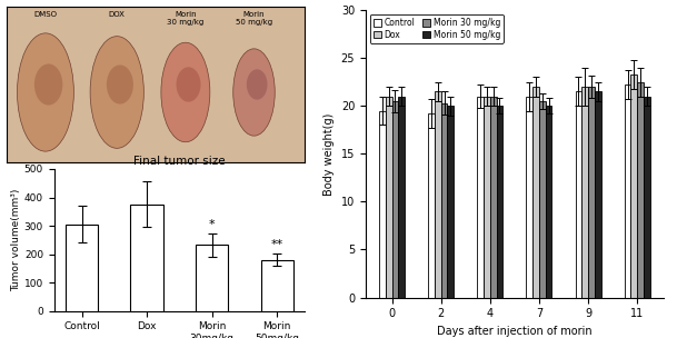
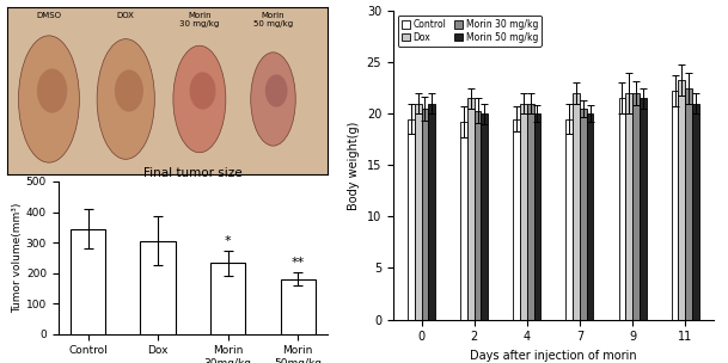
Control/4: 21.0 -> 19.5
Control/7: 21.0 -> 19.5
Final tumor size/Control: 305 -> 345
Final tumor size/Dox: 375 -> 305
